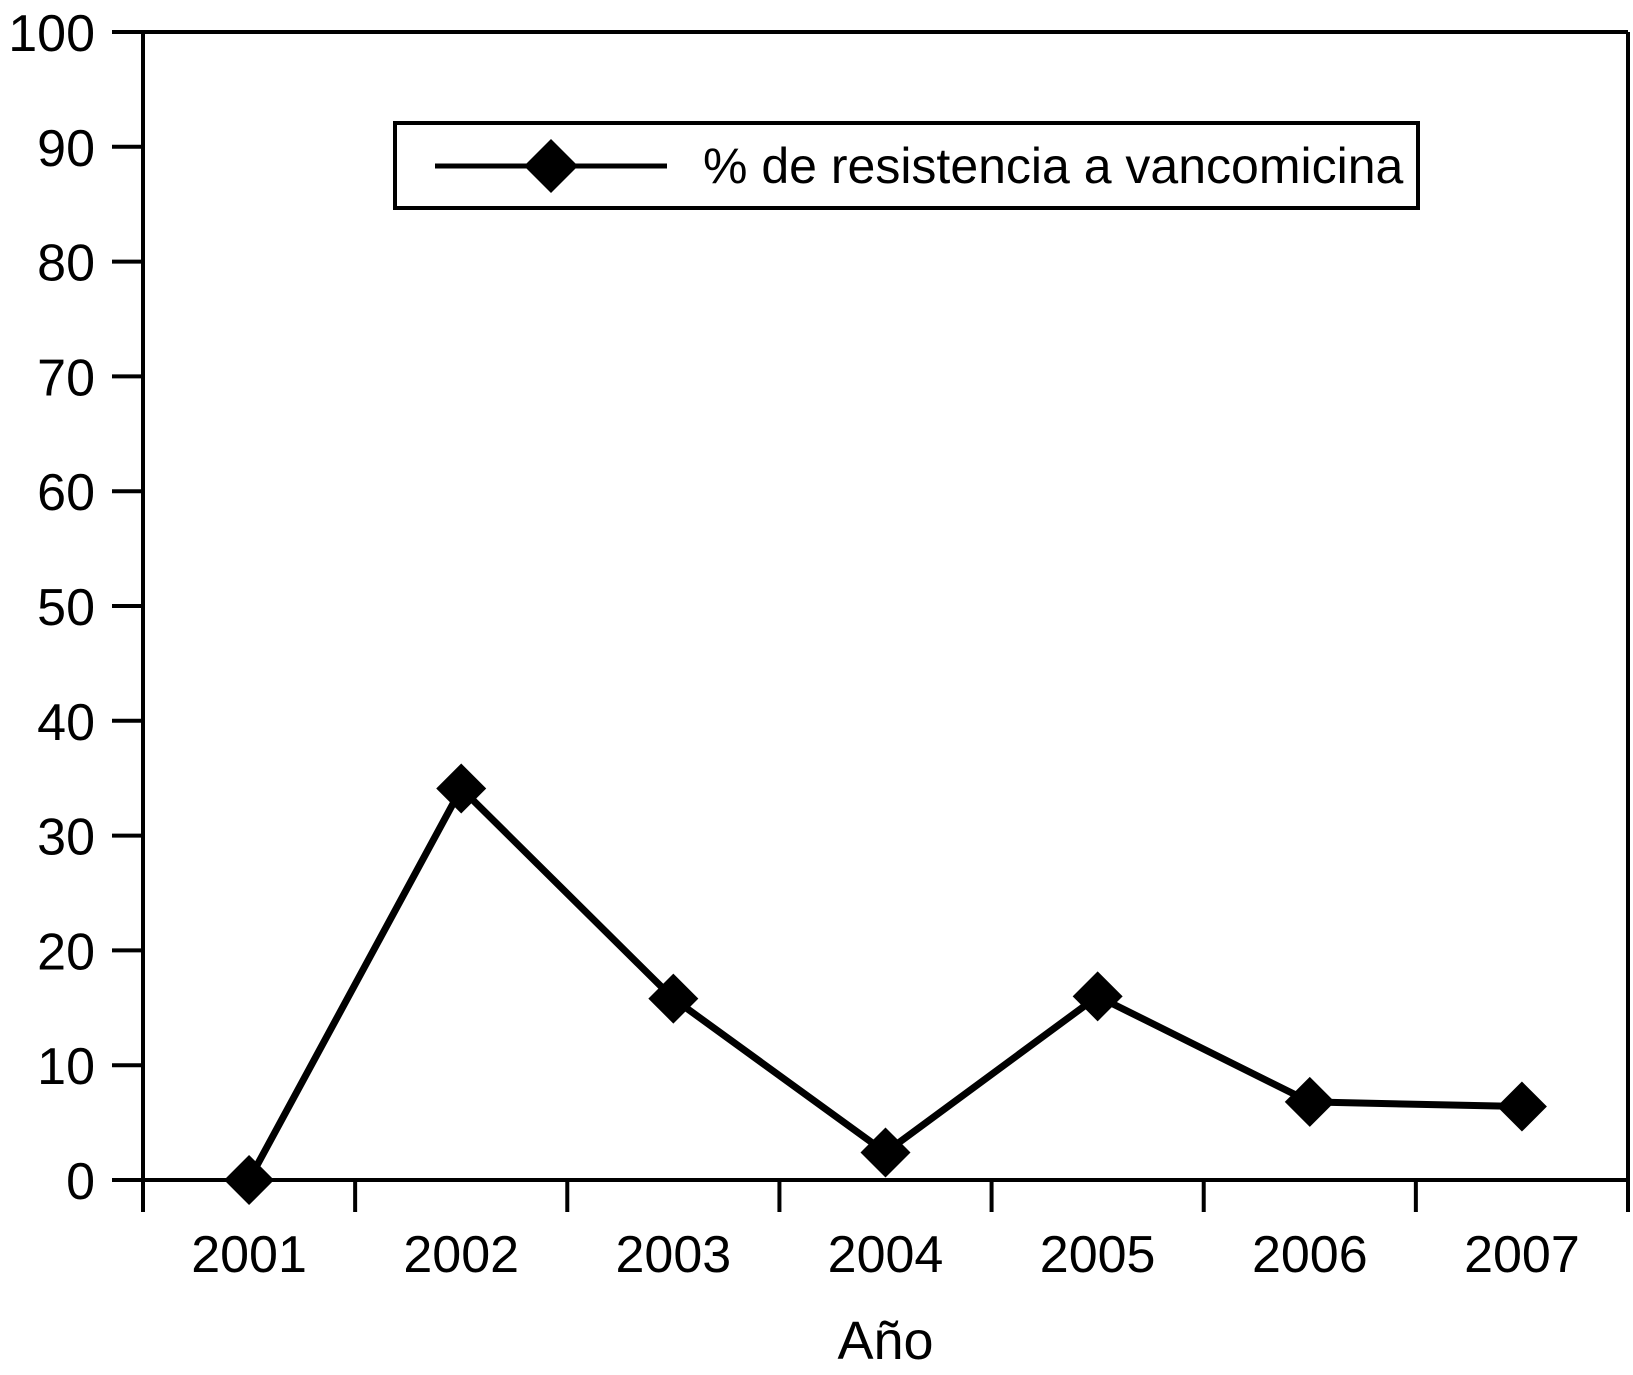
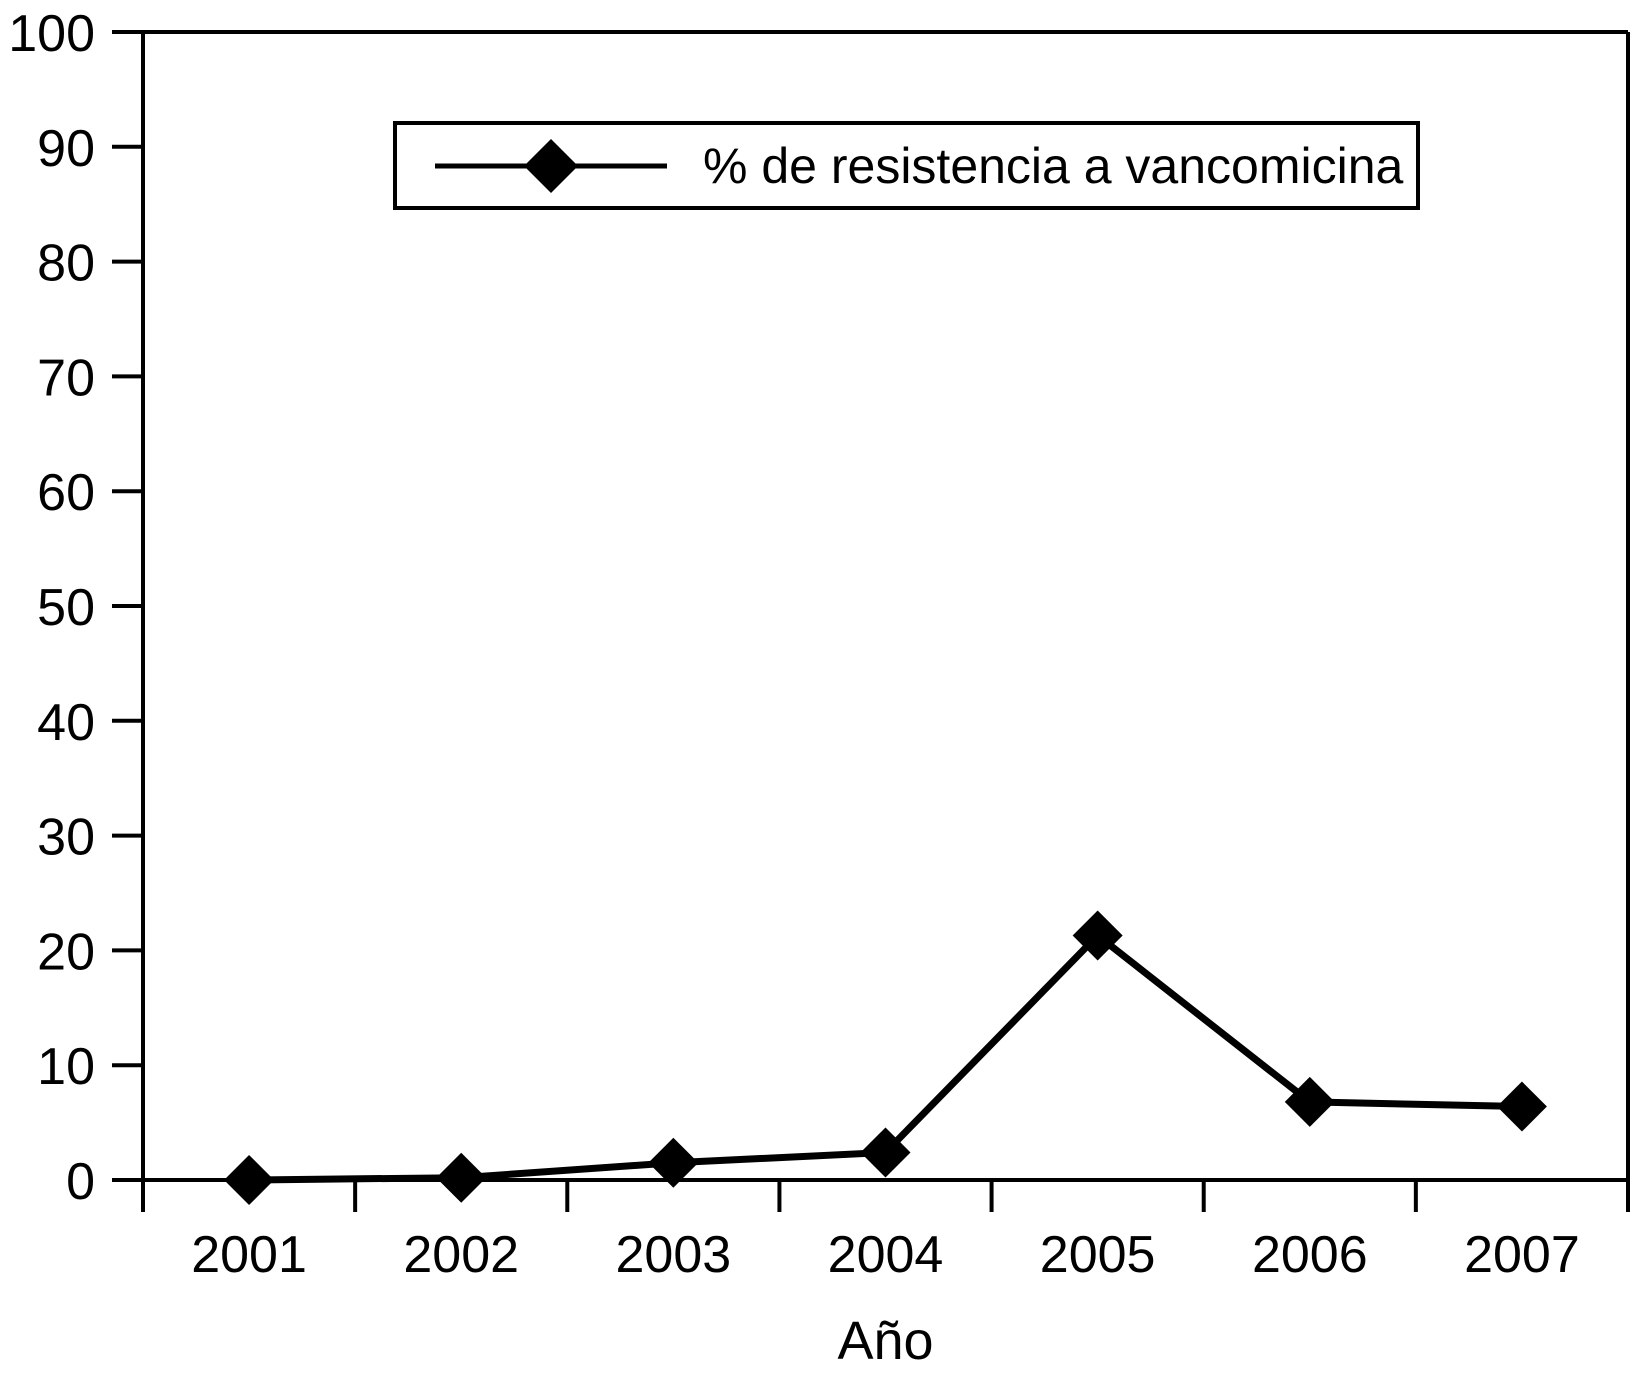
2002: 34.1 -> 0.2
2003: 15.8 -> 1.5
2005: 16.0 -> 21.3
